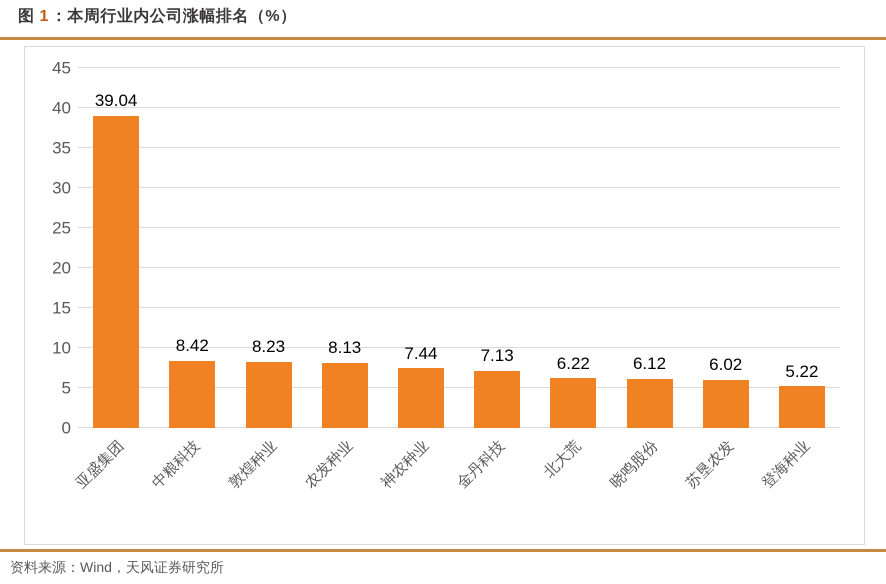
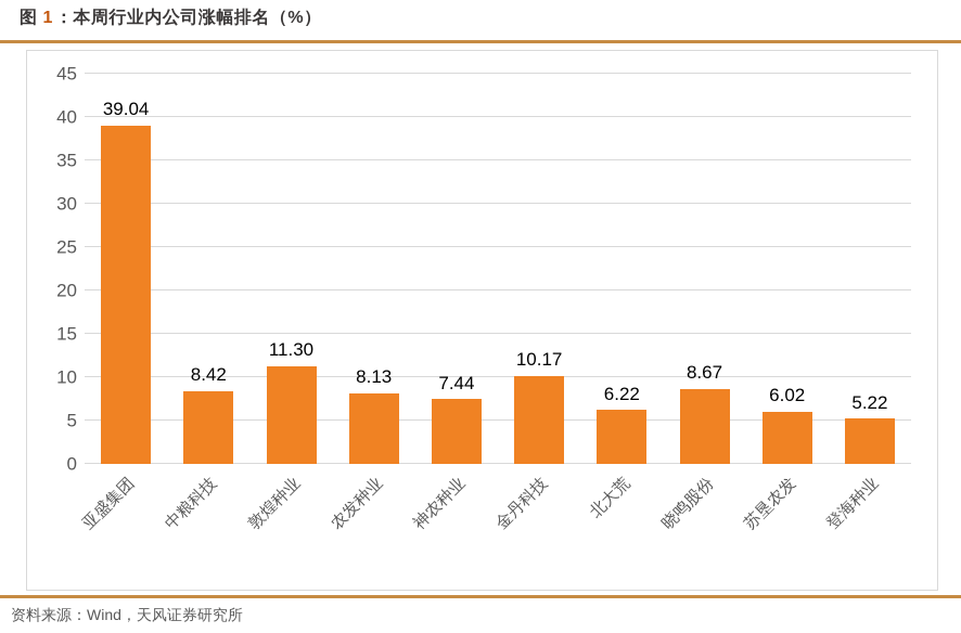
敦煌种业: 8.23 -> 11.30
金丹科技: 7.13 -> 10.17
晓鸣股份: 6.12 -> 8.67
